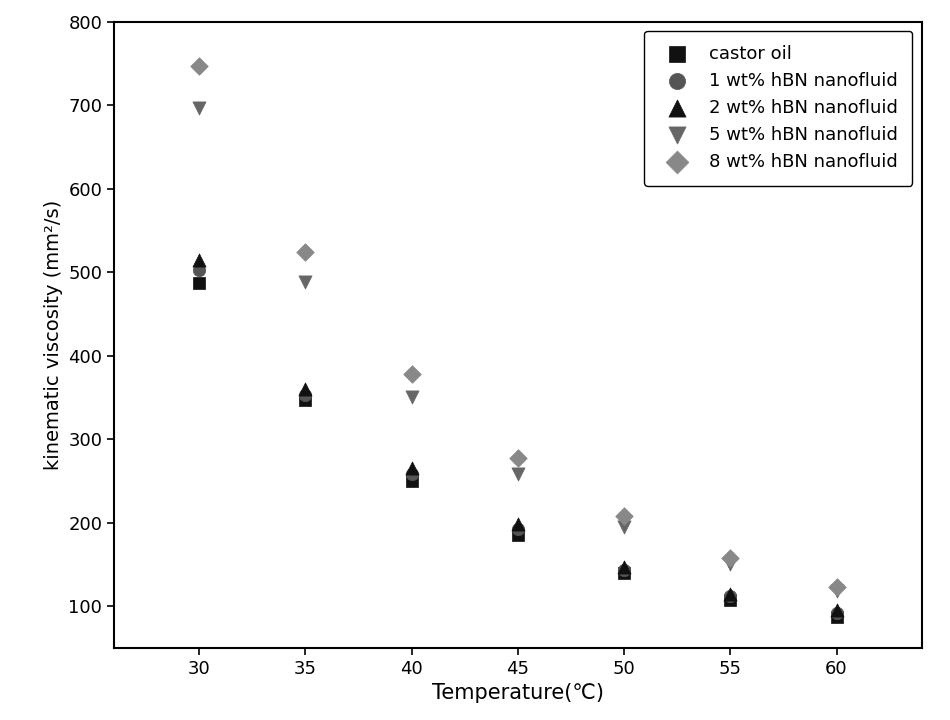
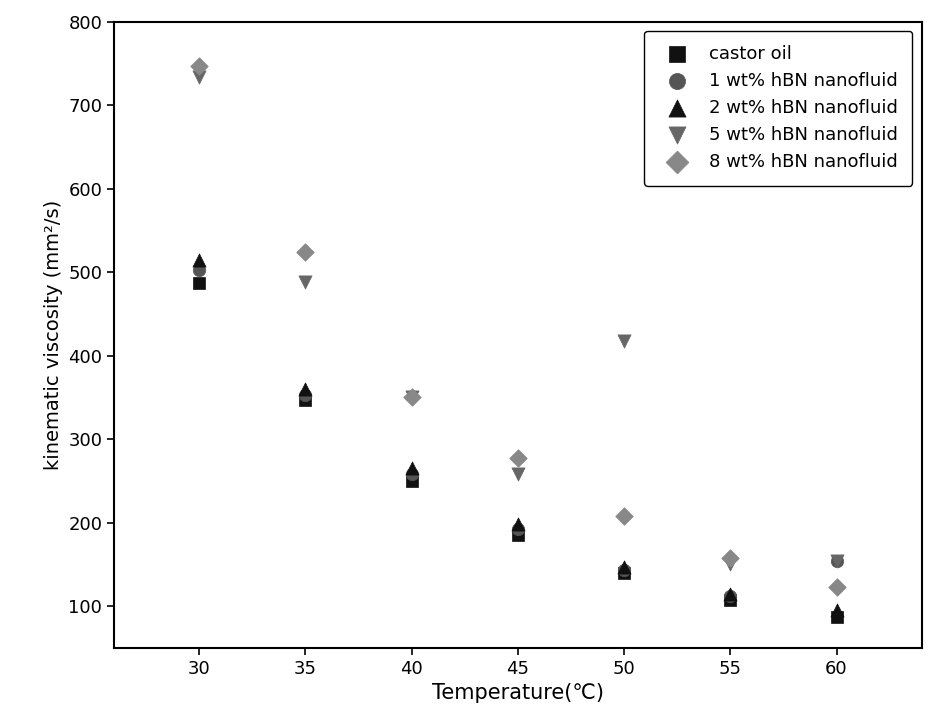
5 wt% hBN nanofluid/30: 697 -> 734
8 wt% hBN nanofluid/40: 378 -> 350
5 wt% hBN nanofluid/50: 195 -> 418
1 wt% hBN nanofluid/60: 92 -> 154
5 wt% hBN nanofluid/60: 118 -> 154
